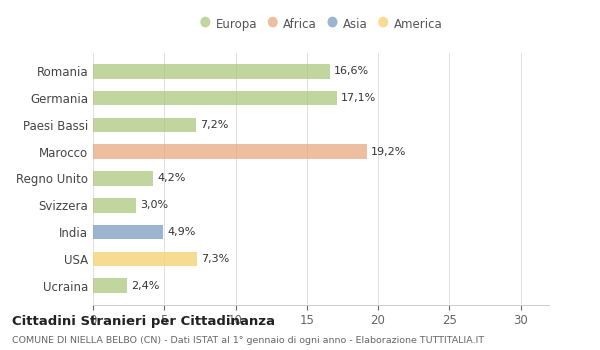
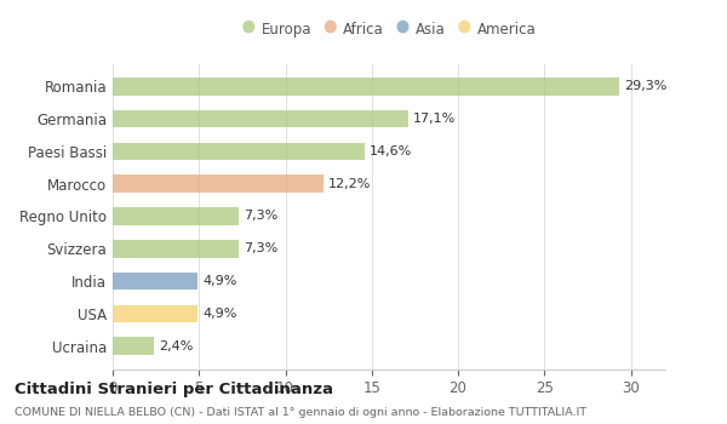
Romania: 16,6% -> 29,3%
Paesi Bassi: 7,2% -> 14,6%
Marocco: 19,2% -> 12,2%
Regno Unito: 4,2% -> 7,3%
Svizzera: 3,0% -> 7,3%
USA: 7,3% -> 4,9%
